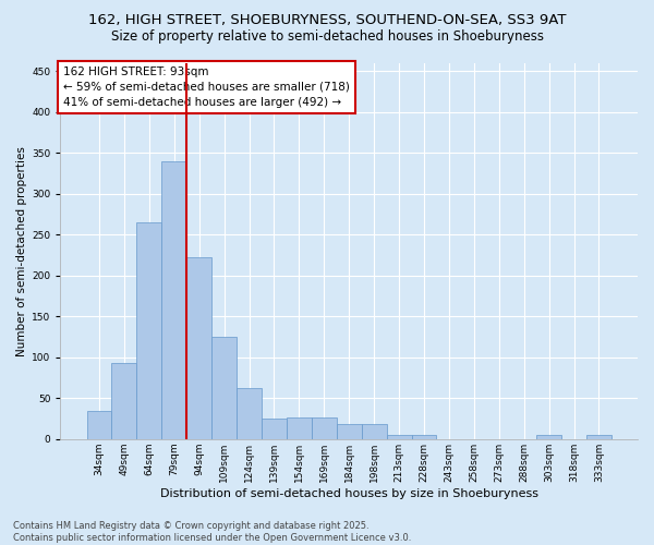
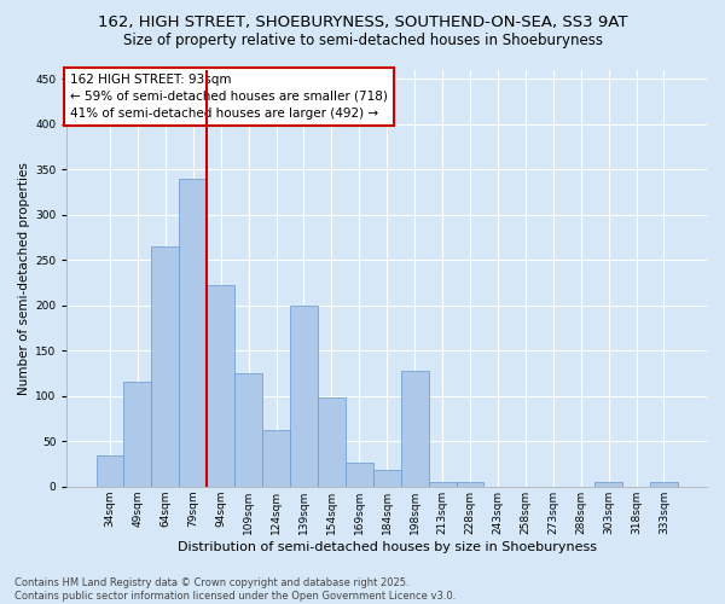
49sqm: 93 -> 116
139sqm: 25 -> 200
154sqm: 27 -> 98
198sqm: 18 -> 128
